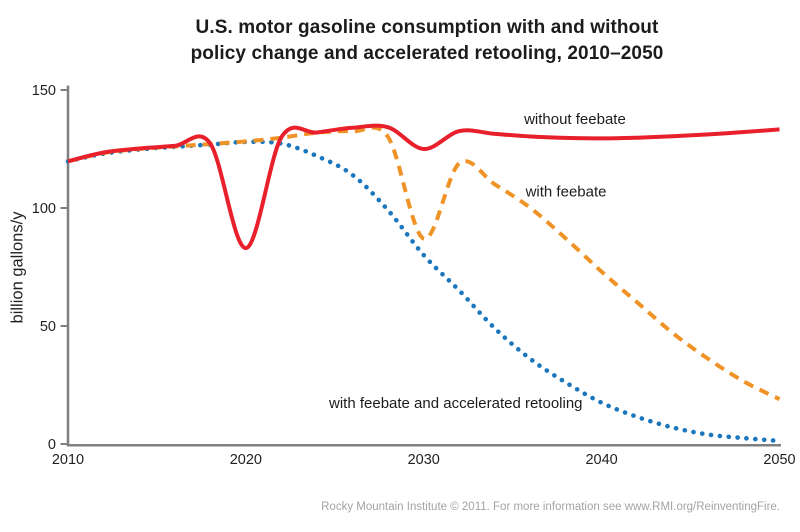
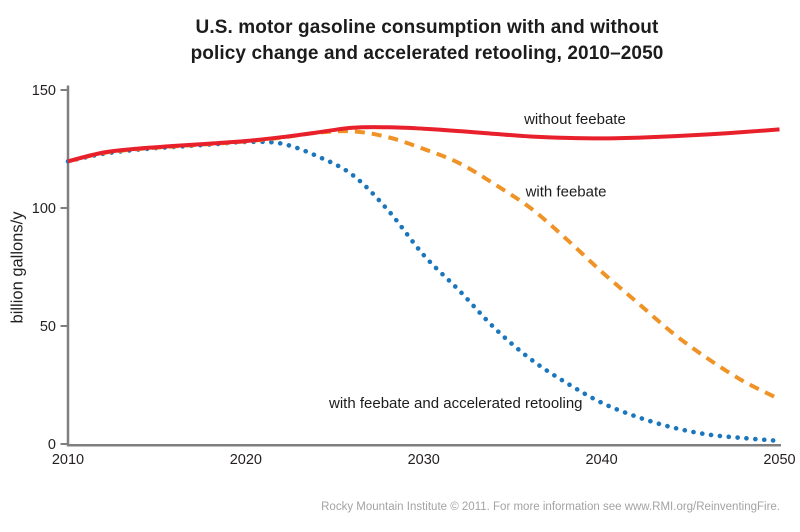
without feebate/2020: 83 -> 128
with feebate/2030: 87 -> 125
without feebate/2030: 125 -> 134
